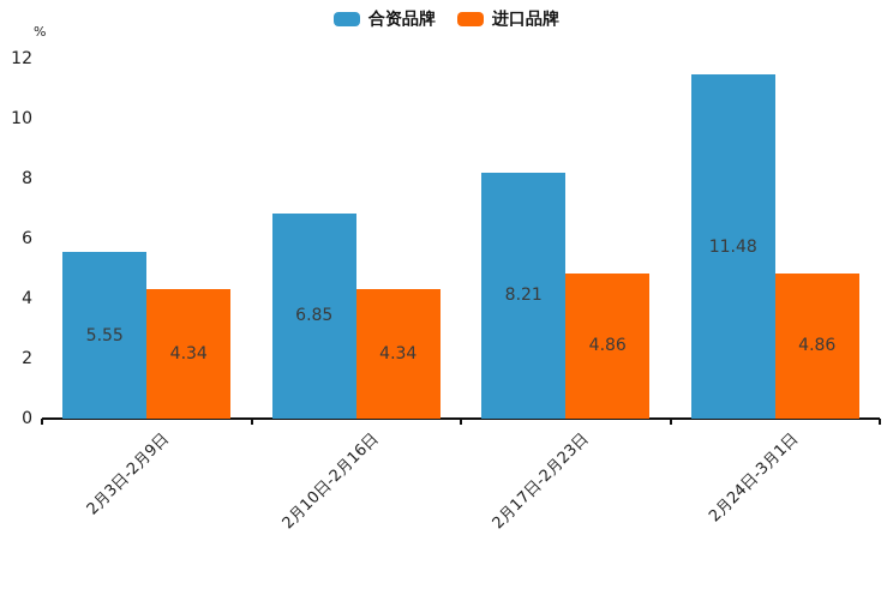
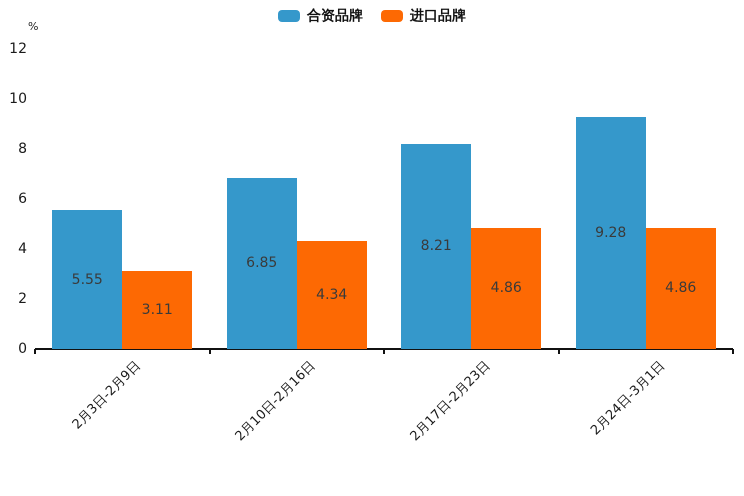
进口品牌/2月3日-2月9日: 4.34 -> 3.11
合资品牌/2月24日-3月1日: 11.48 -> 9.28
